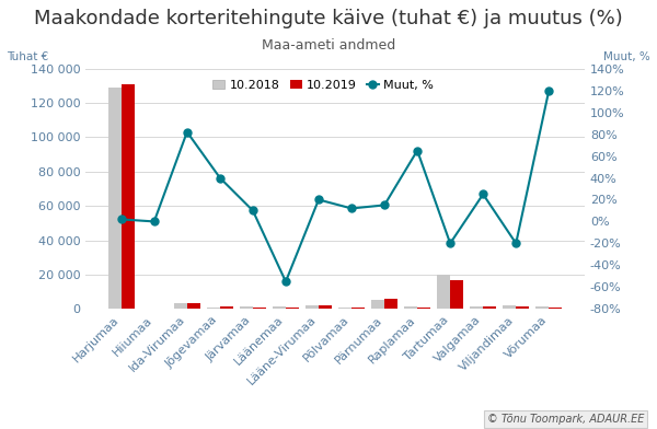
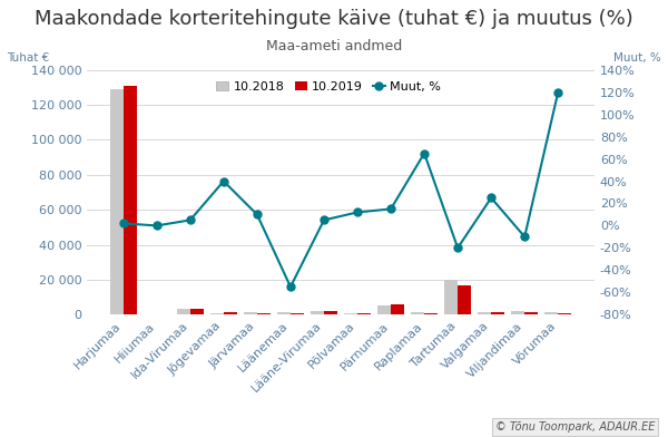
Muut, %/Ida-Virumaa: 82% -> 5%
Muut, %/Lääne-Virumaa: 20% -> 5%
Muut, %/Viljandimaa: -20% -> -10%
